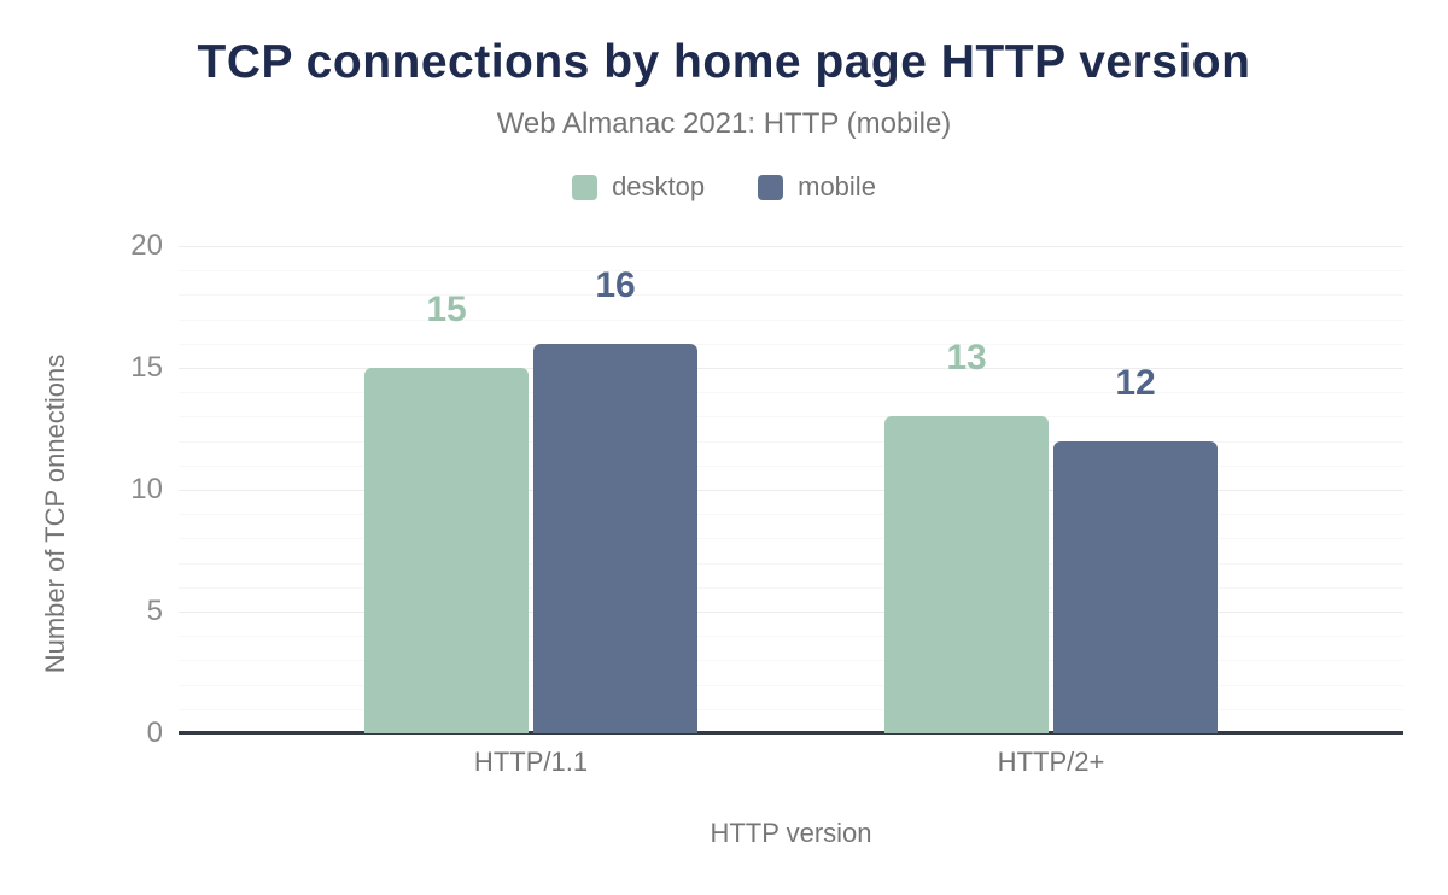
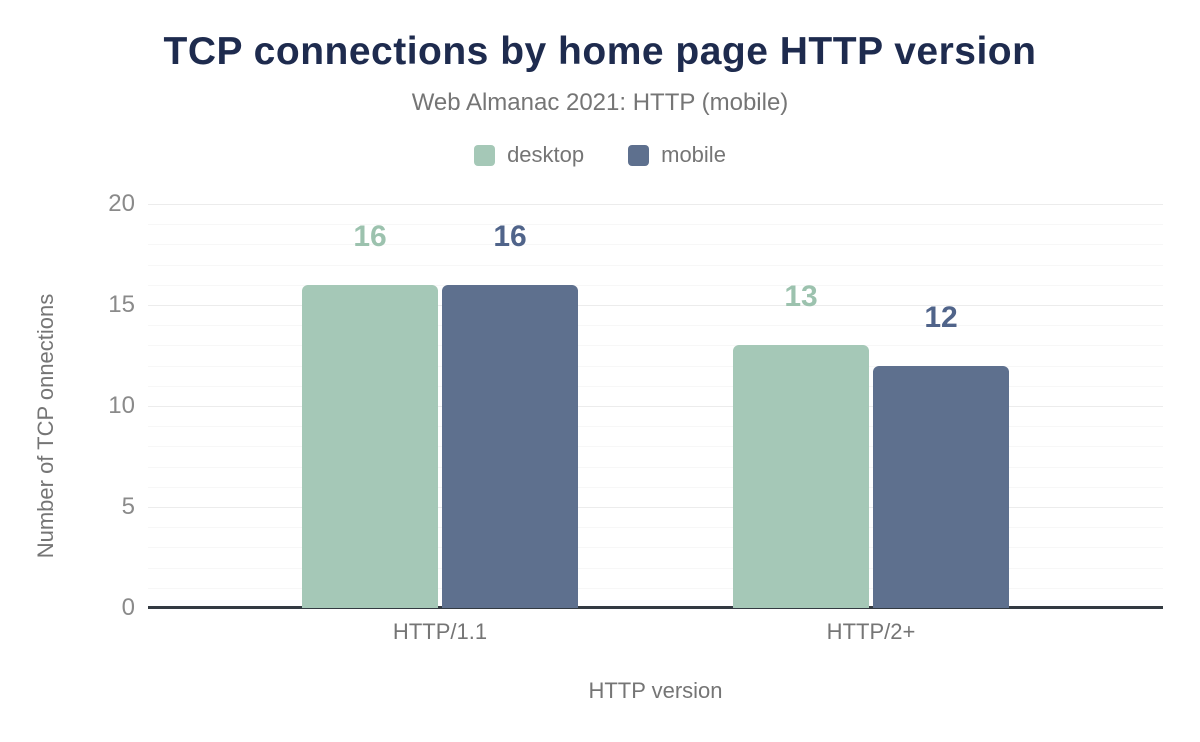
desktop/HTTP/1.1: 15 -> 16
